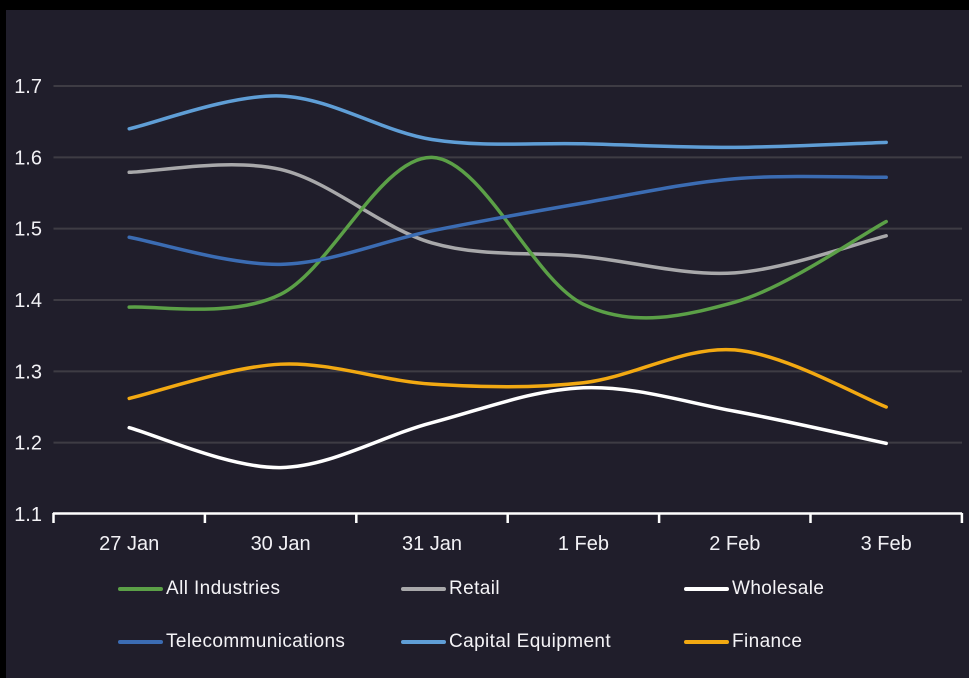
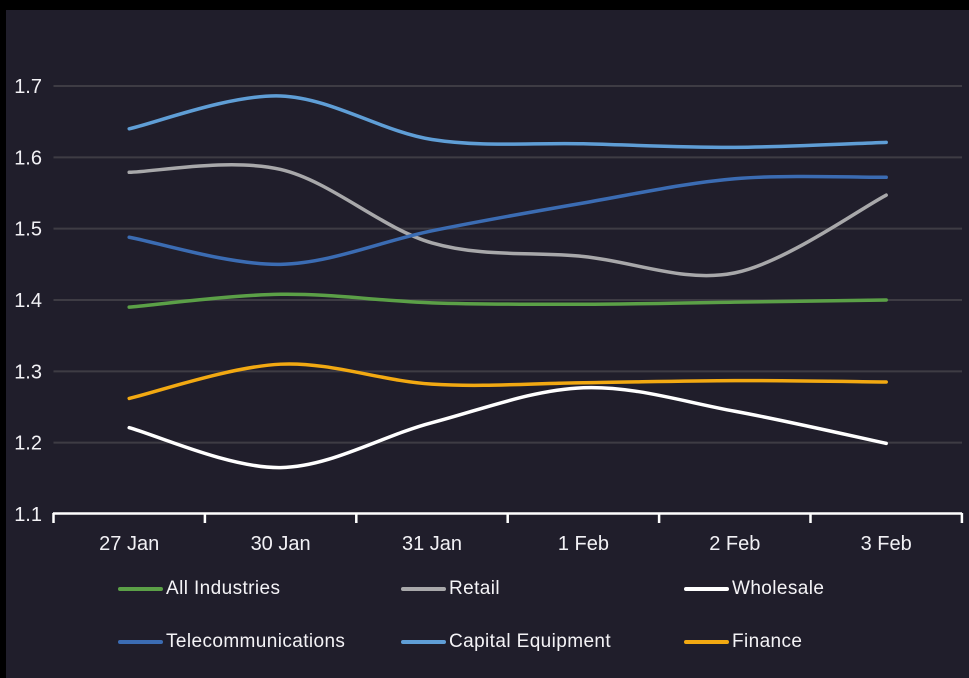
All Industries/31 Jan: 1.60 -> 1.40
Finance/2 Feb: 1.33 -> 1.29
All Industries/3 Feb: 1.51 -> 1.40
Retail/3 Feb: 1.49 -> 1.55
Finance/3 Feb: 1.25 -> 1.28
